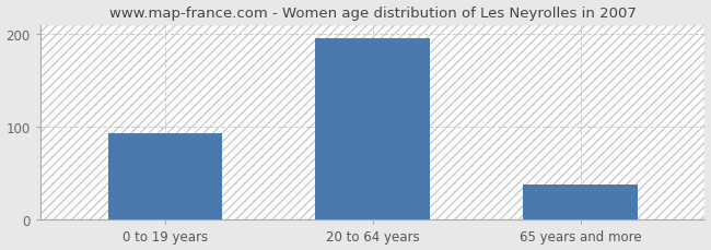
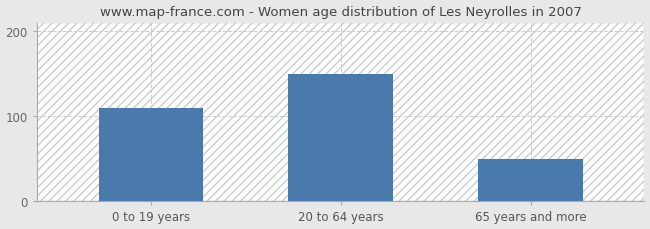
0 to 19 years: 93 -> 110
20 to 64 years: 196 -> 150
65 years and more: 38 -> 50
